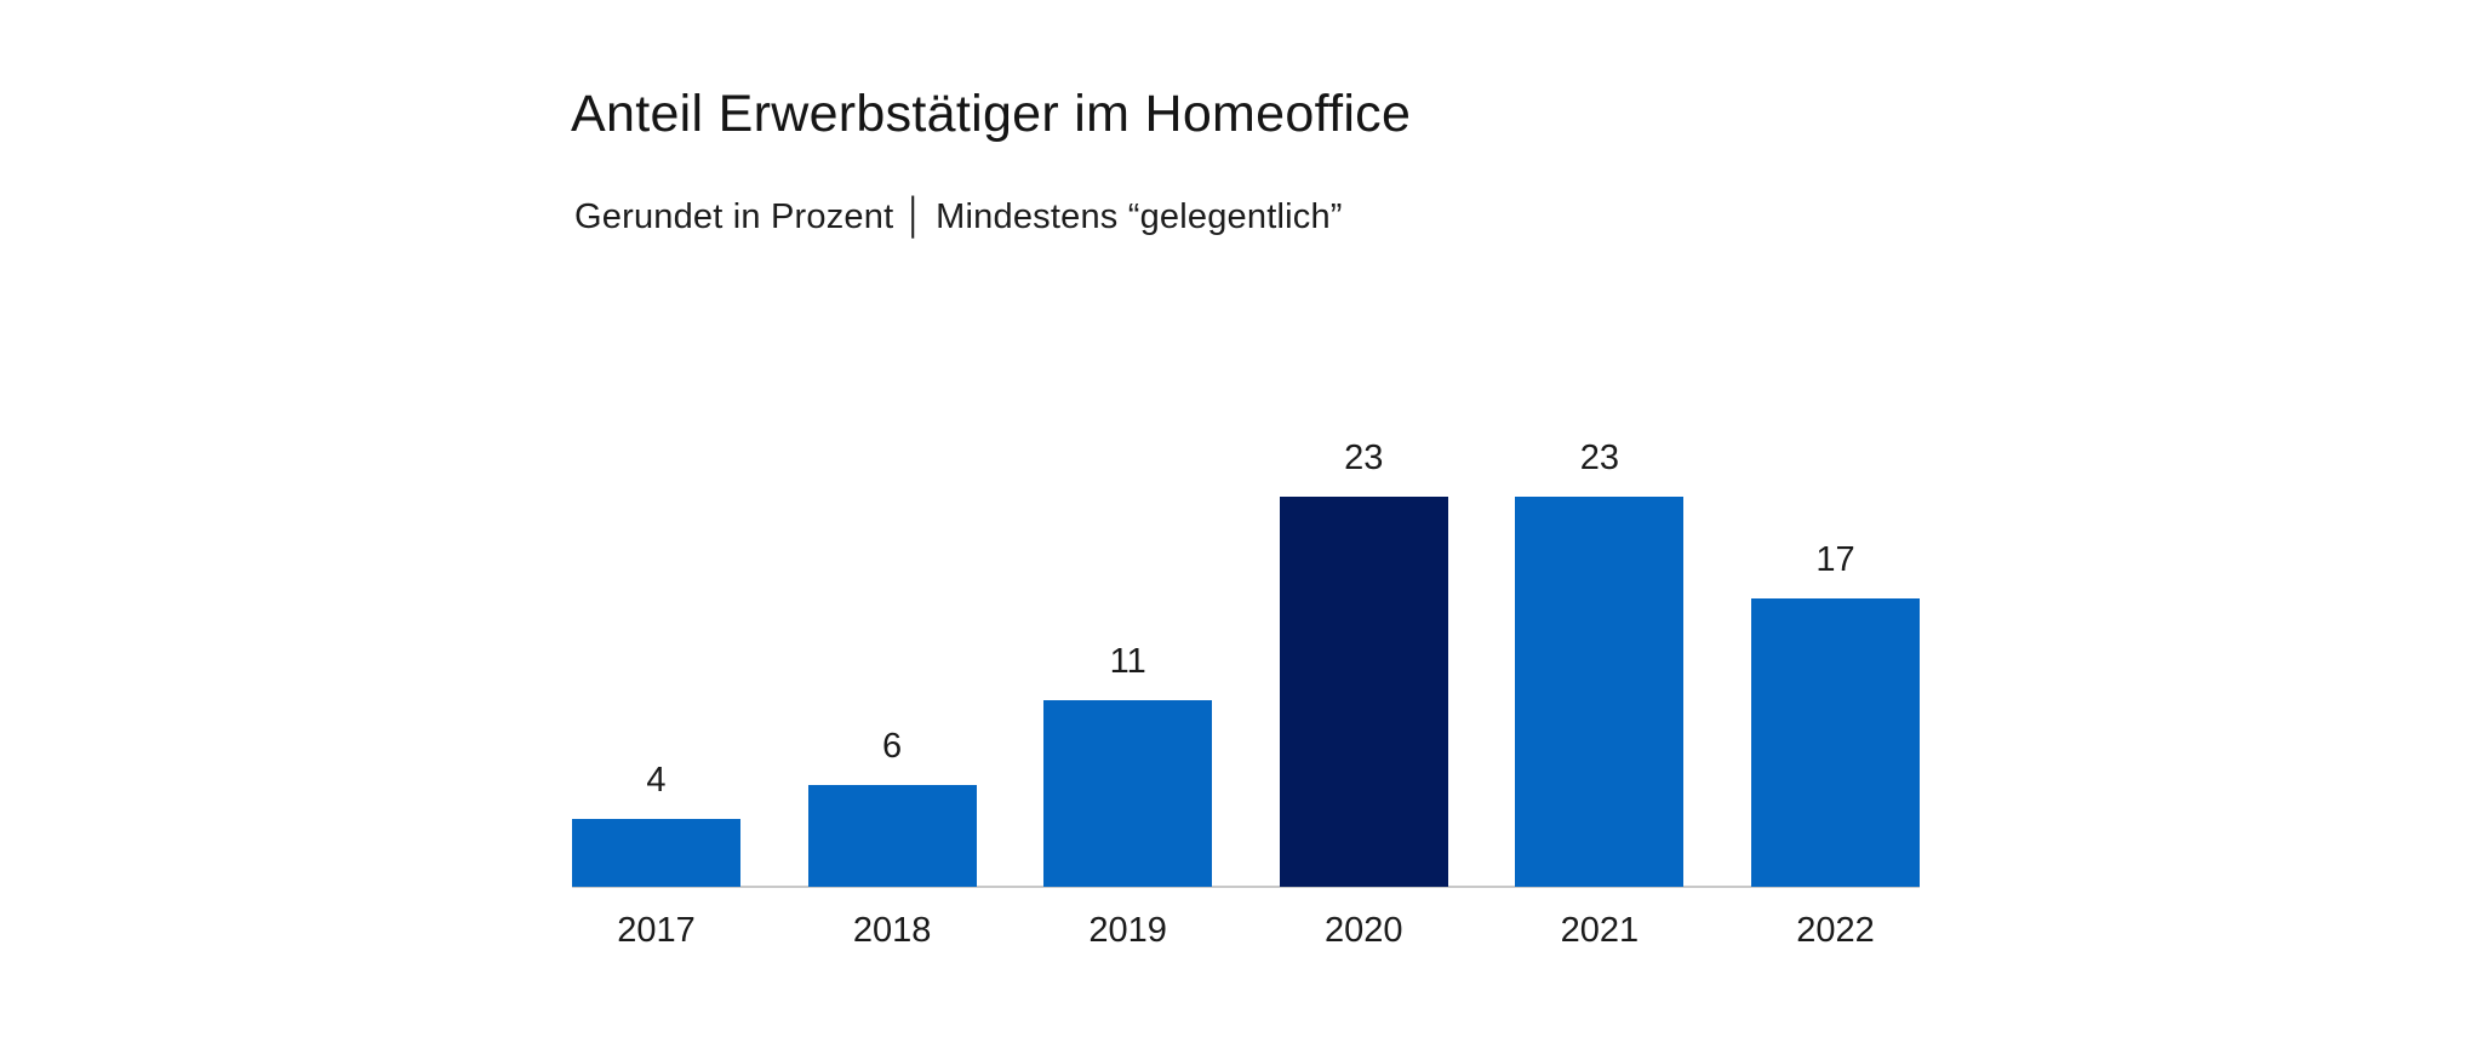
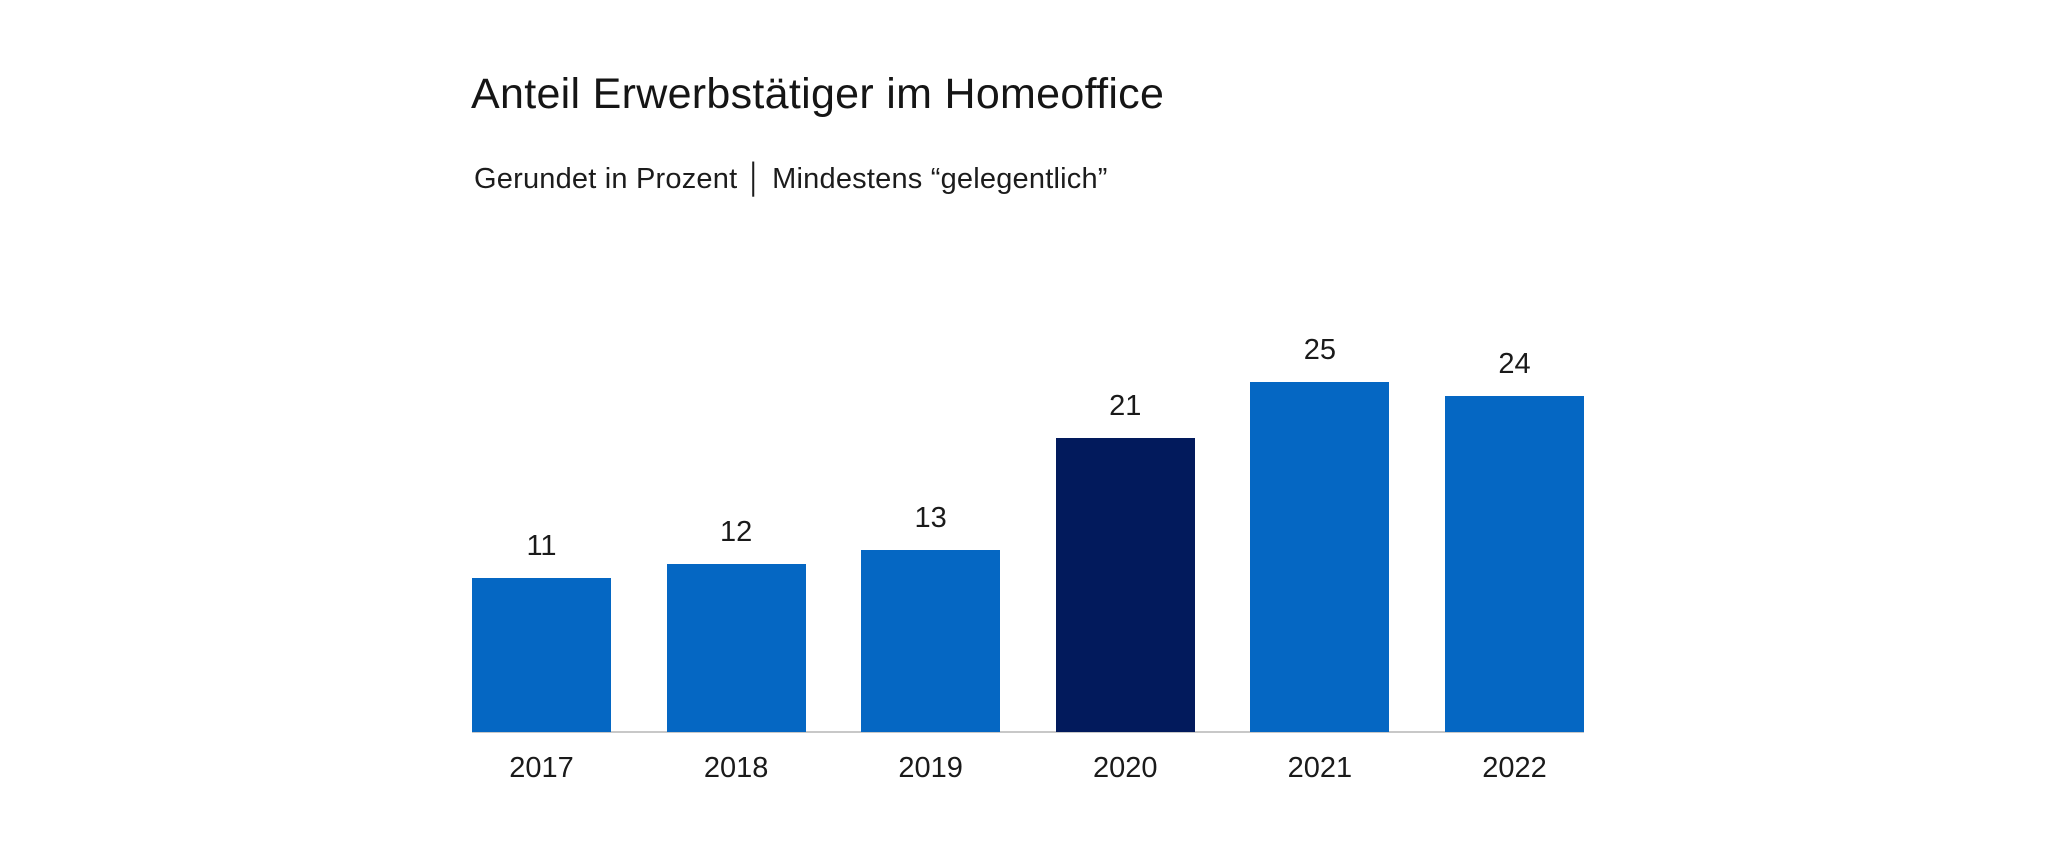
2017: 4 -> 11
2018: 6 -> 12
2019: 11 -> 13
2020: 23 -> 21
2021: 23 -> 25
2022: 17 -> 24
